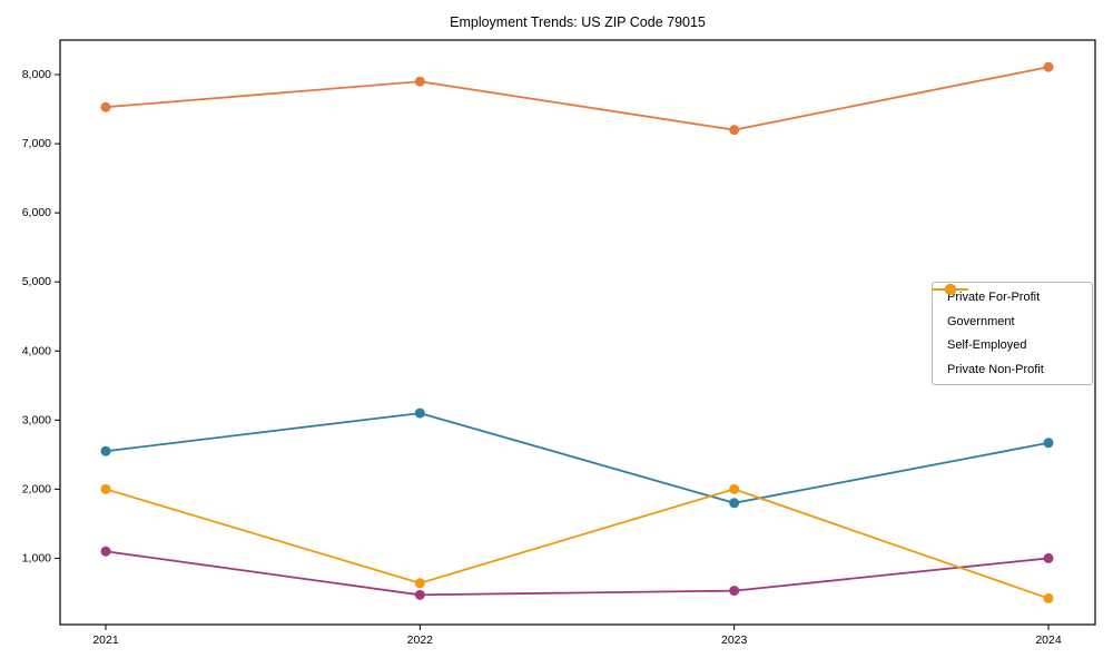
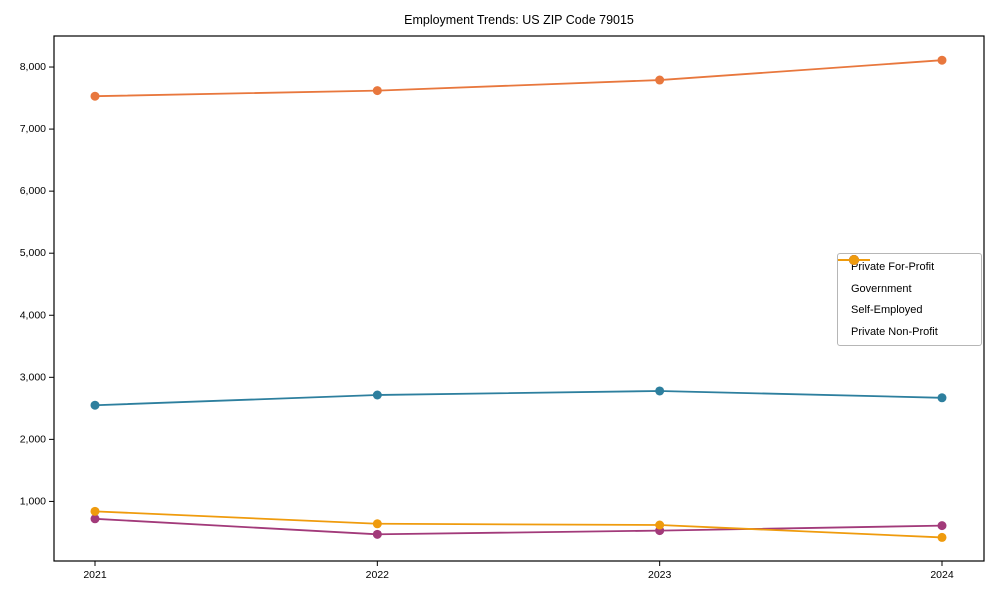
Self-Employed/2021: 1100 -> 700
Private Non-Profit/2021: 2000 -> 800
Private For-Profit/2022: 7900 -> 7600
Government/2022: 3100 -> 2700
Private For-Profit/2023: 7200 -> 7800
Government/2023: 1800 -> 2800
Private Non-Profit/2023: 2000 -> 600
Self-Employed/2024: 1000 -> 600
